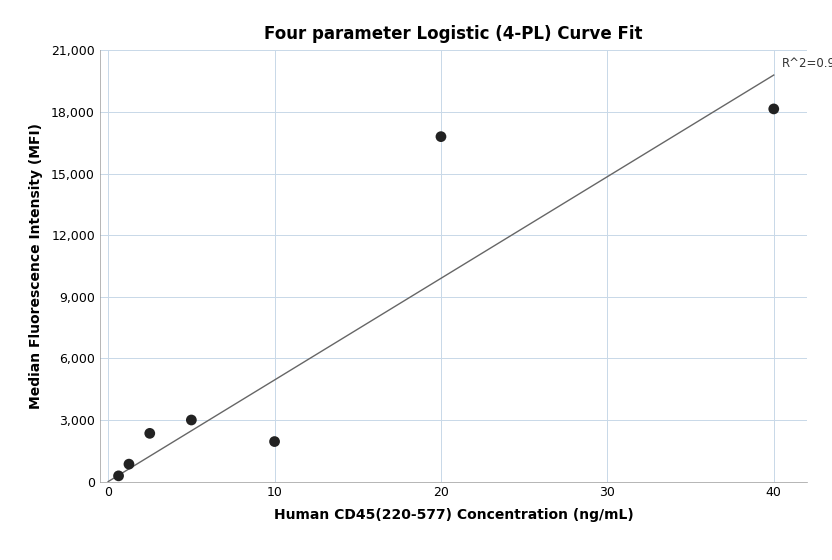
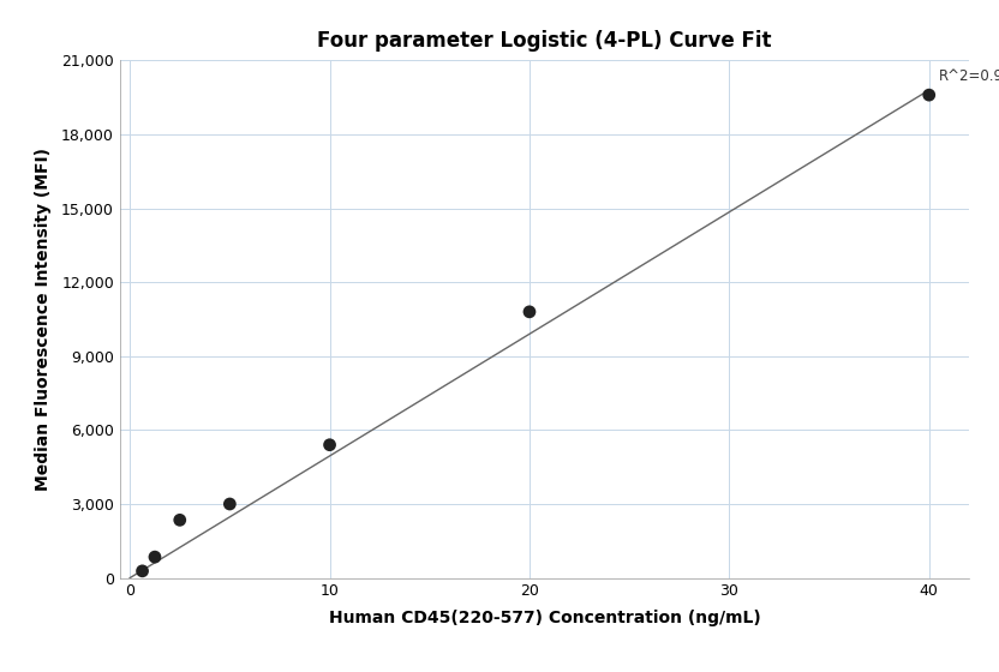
10: 1,950 -> 5,400
20: 16,800 -> 10,800
40: 18,150 -> 19,600
